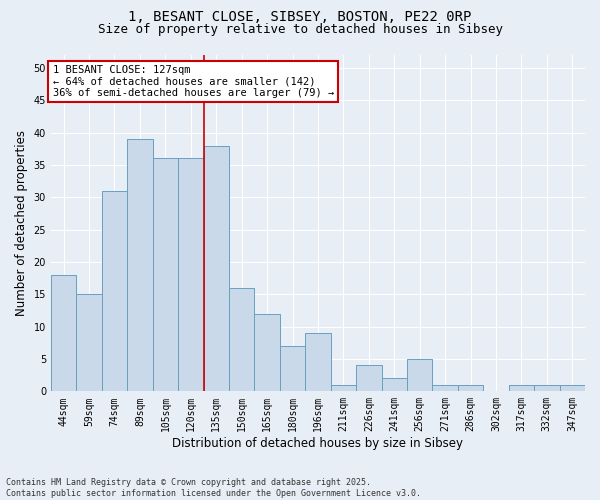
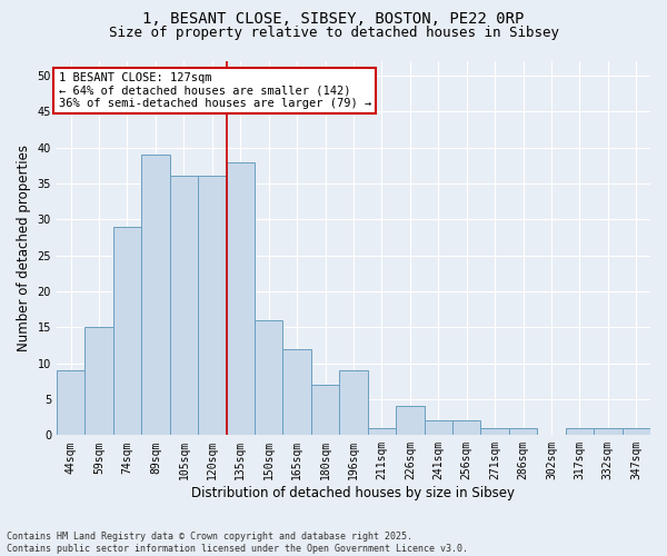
44sqm: 18 -> 9
74sqm: 31 -> 29
256sqm: 5 -> 2
